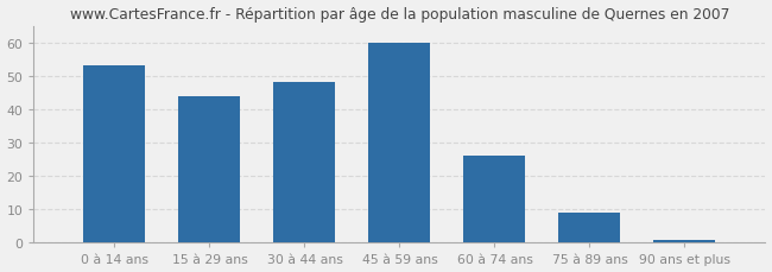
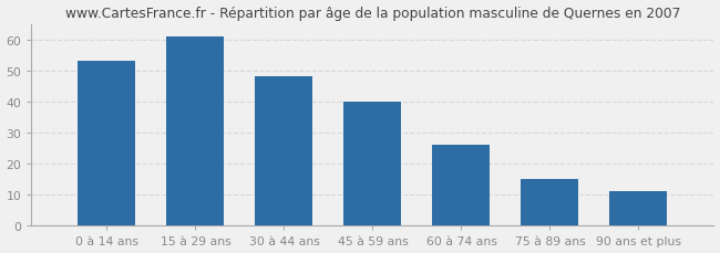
15 à 29 ans: 44 -> 61
45 à 59 ans: 60 -> 40
75 à 89 ans: 9 -> 15
90 ans et plus: 1 -> 11
